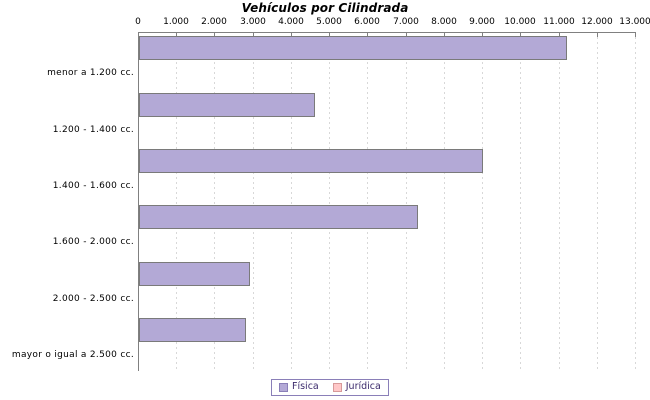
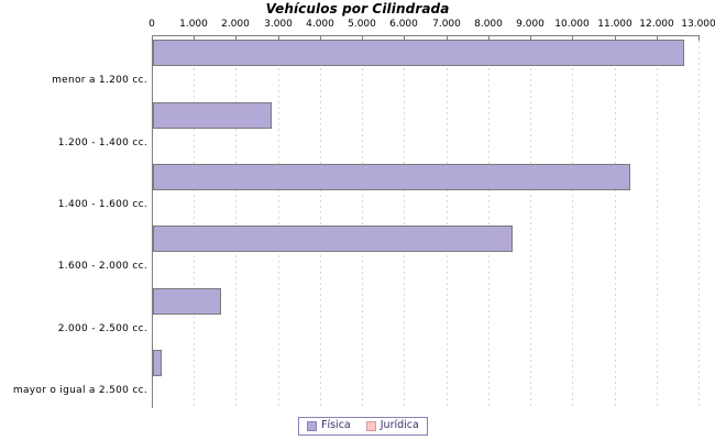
Física/menor a 1.200 cc.: 11200 -> 12600
Física/1.200 - 1.400 cc.: 4600 -> 2800
Física/1.400 - 1.600 cc.: 9000 -> 11300
Física/1.600 - 2.000 cc.: 7300 -> 8600
Física/2.000 - 2.500 cc.: 2900 -> 1600
Física/mayor o igual a 2.500 cc.: 2800 -> 200
